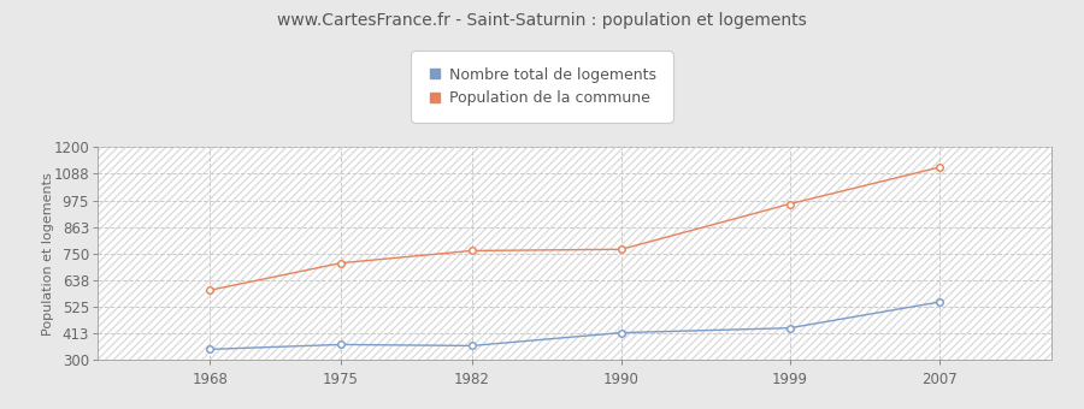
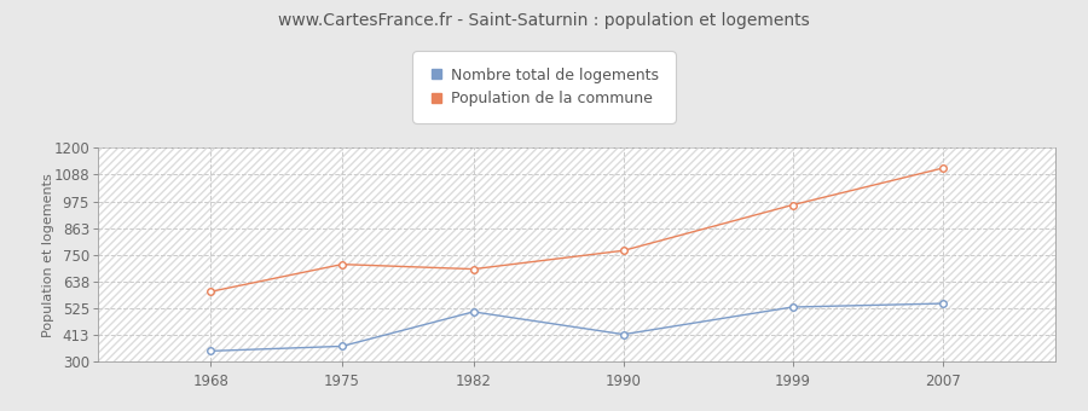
Nombre total de logements/1982: 360 -> 510
Population de la commune/1982: 760 -> 690
Nombre total de logements/1999: 440 -> 530
